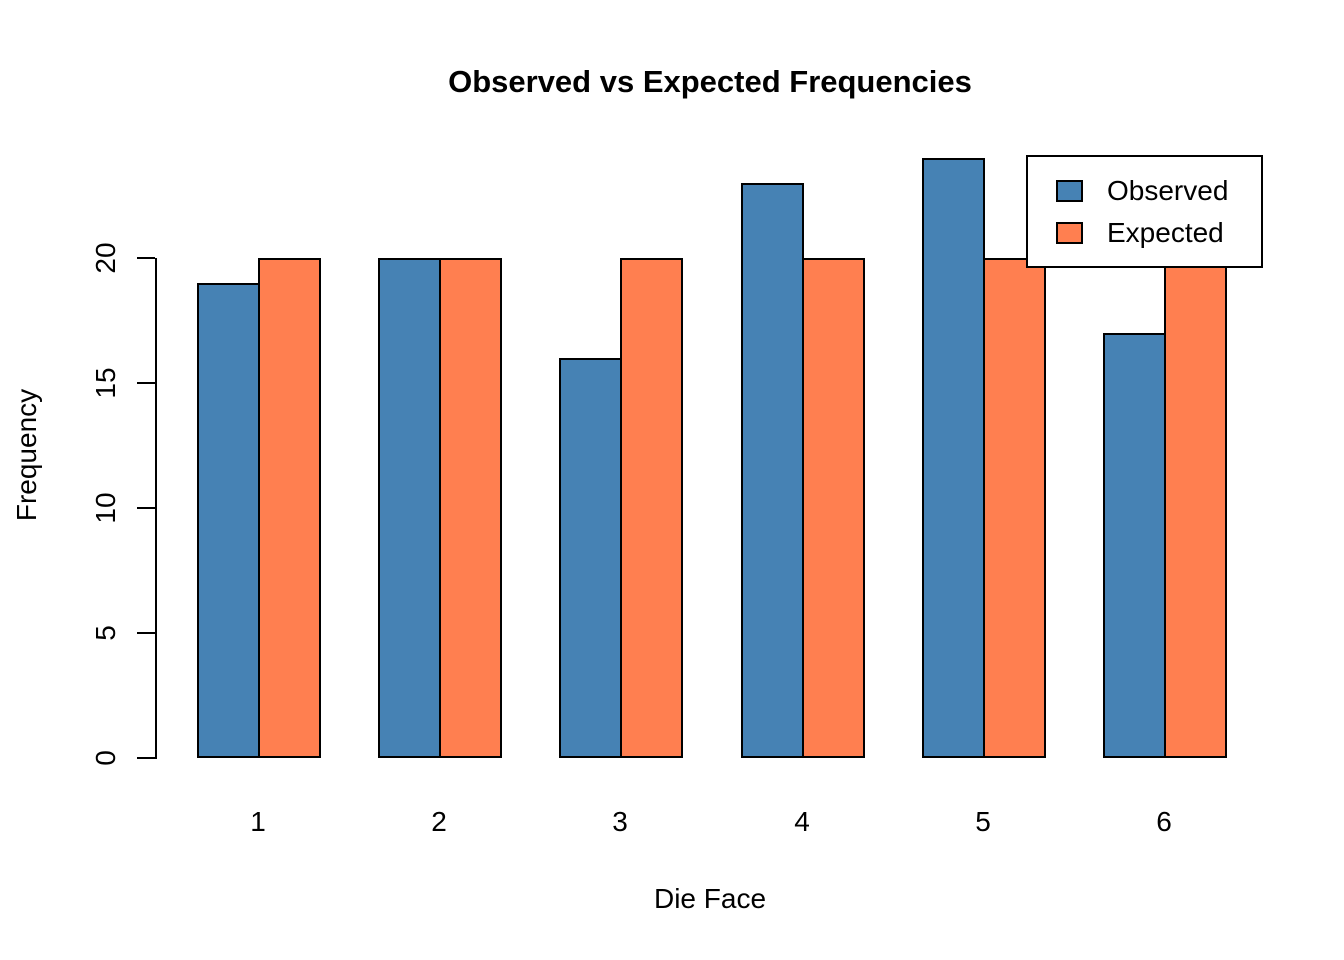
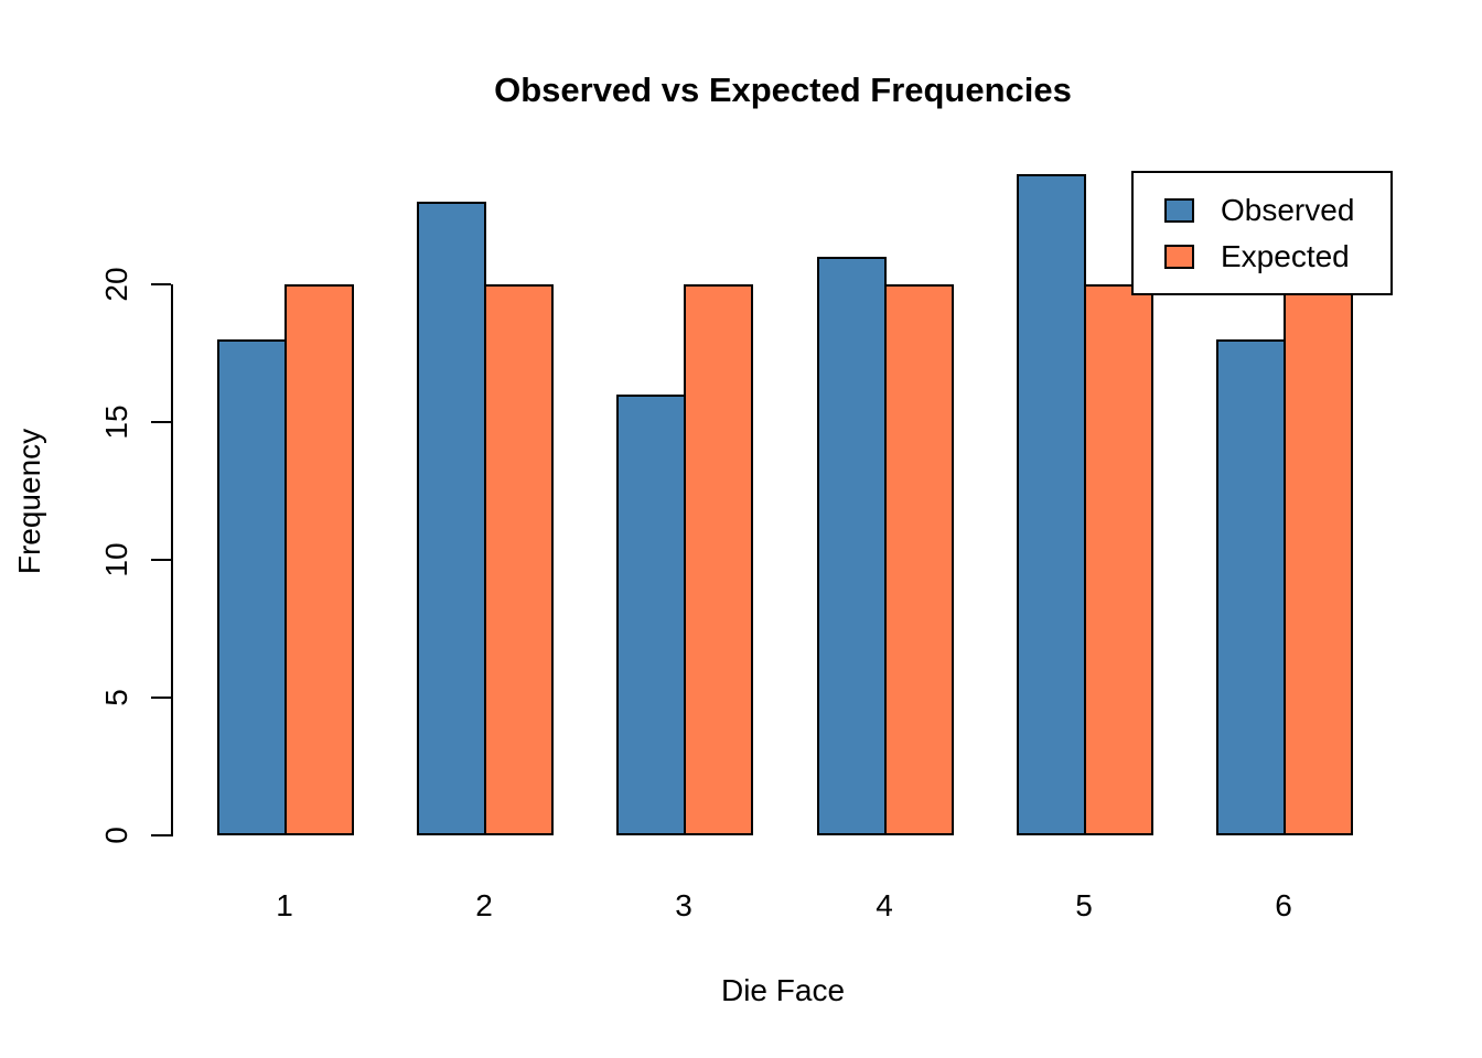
Observed/1: 19 -> 18
Observed/2: 20 -> 23
Observed/4: 23 -> 21
Observed/6: 17 -> 18
